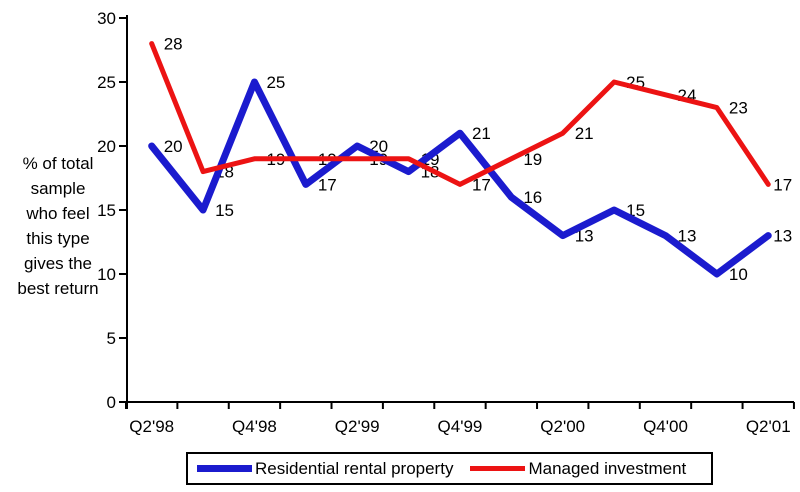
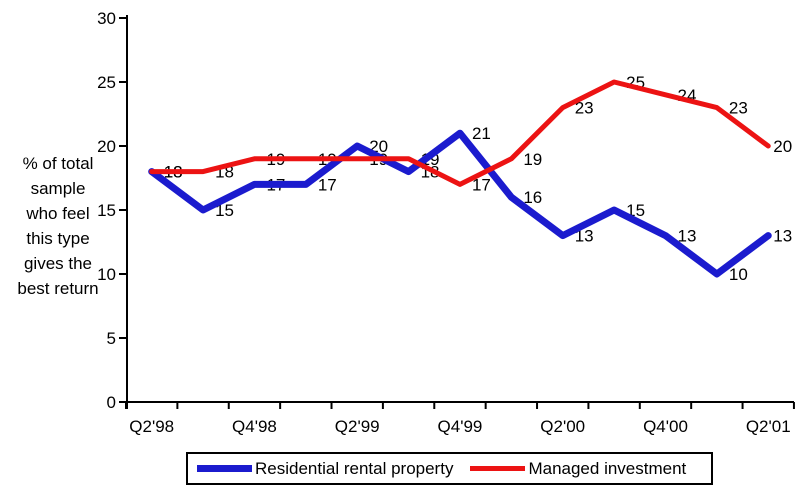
Residential rental property/Q2'98: 20 -> 18
Managed investment/Q2'98: 28 -> 18
Residential rental property/Q4'98: 25 -> 17
Managed investment/Q2'00: 21 -> 23
Managed investment/Q2'01: 17 -> 20
